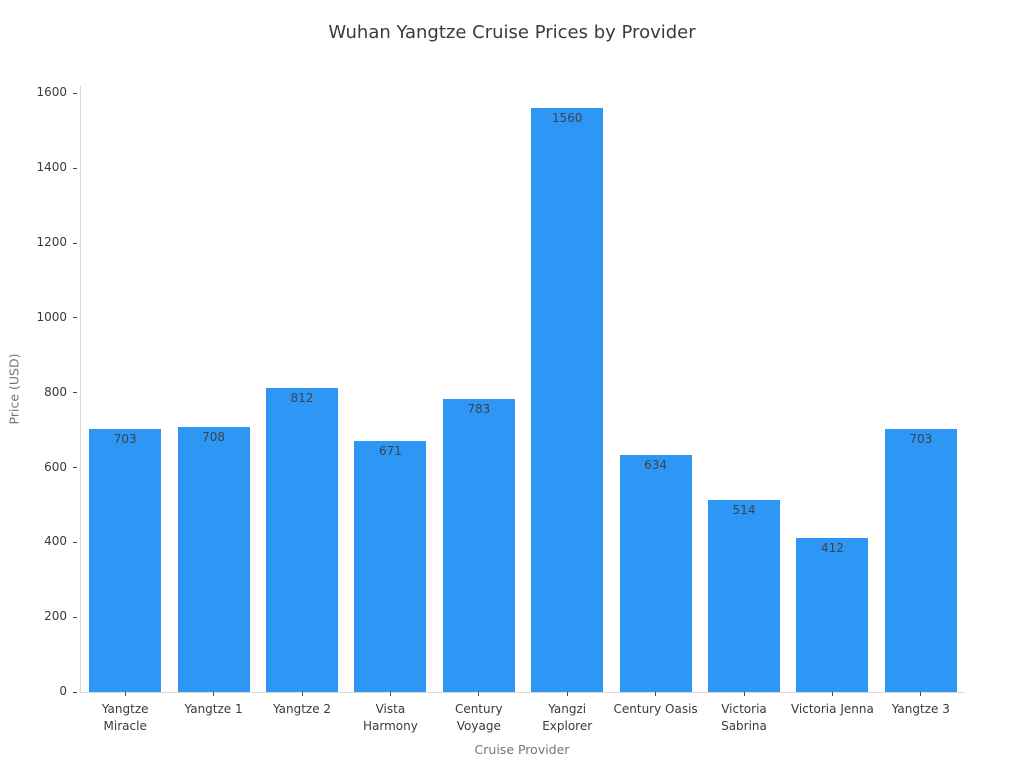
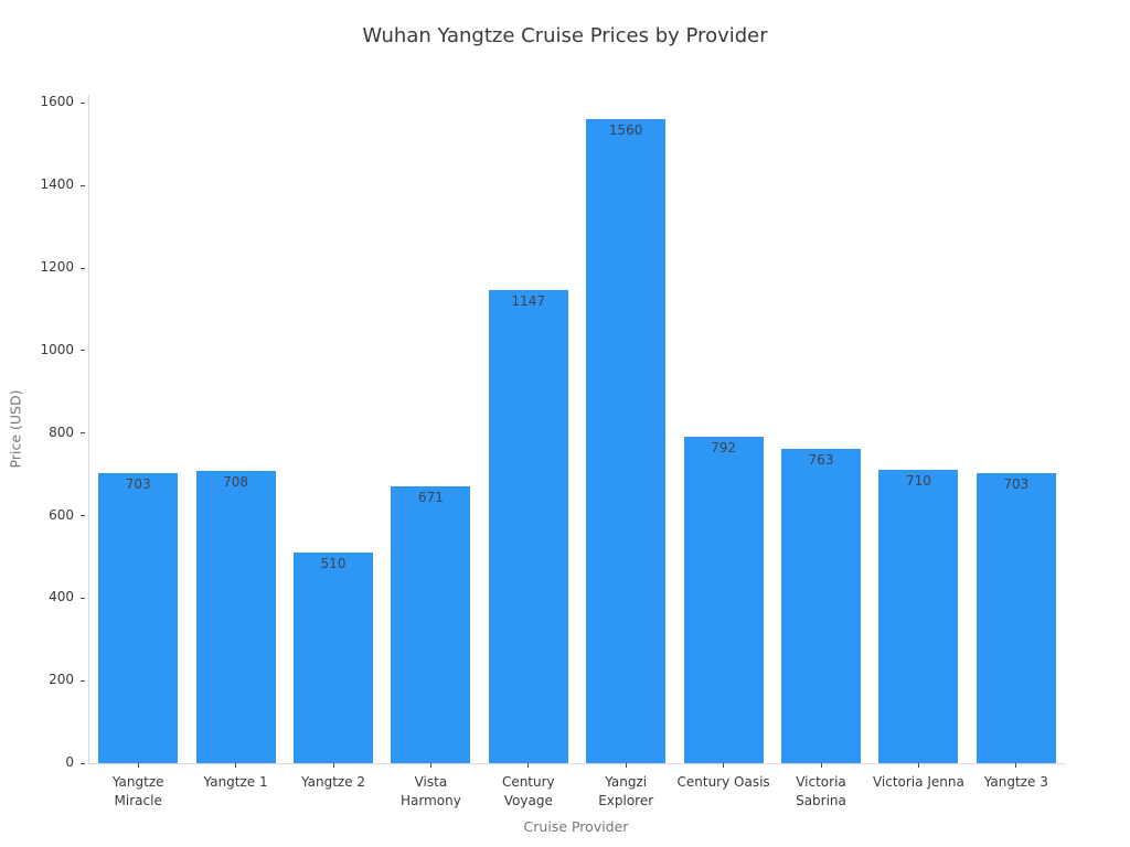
Yangtze 2: 812 -> 510
Century Voyage: 783 -> 1147
Century Oasis: 634 -> 792
Victoria Sabrina: 514 -> 763
Victoria Jenna: 412 -> 710
